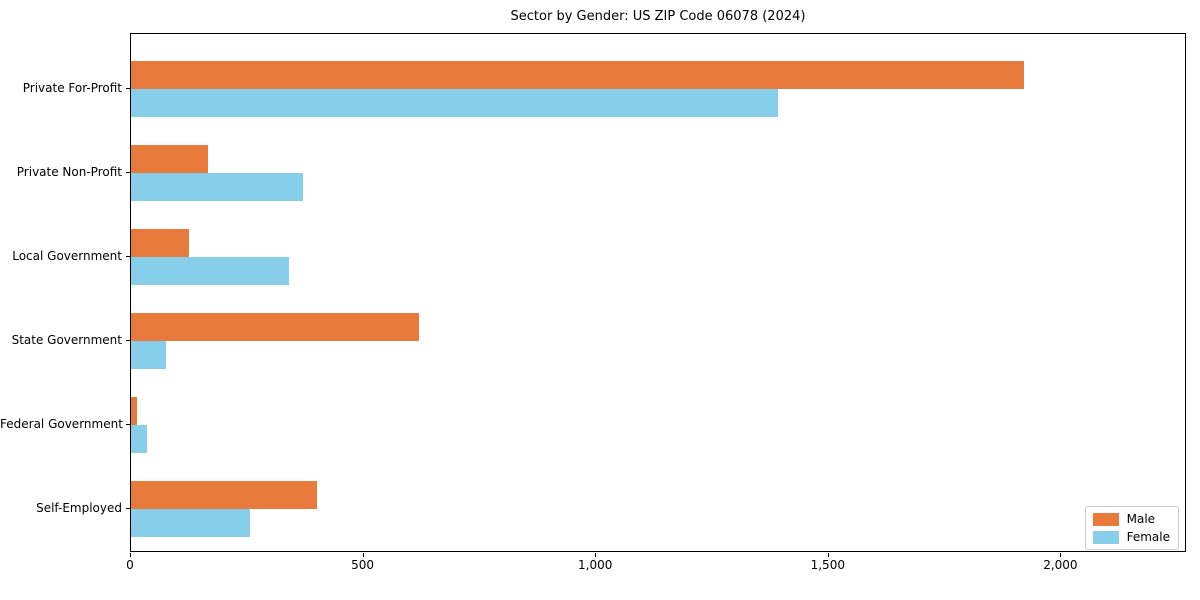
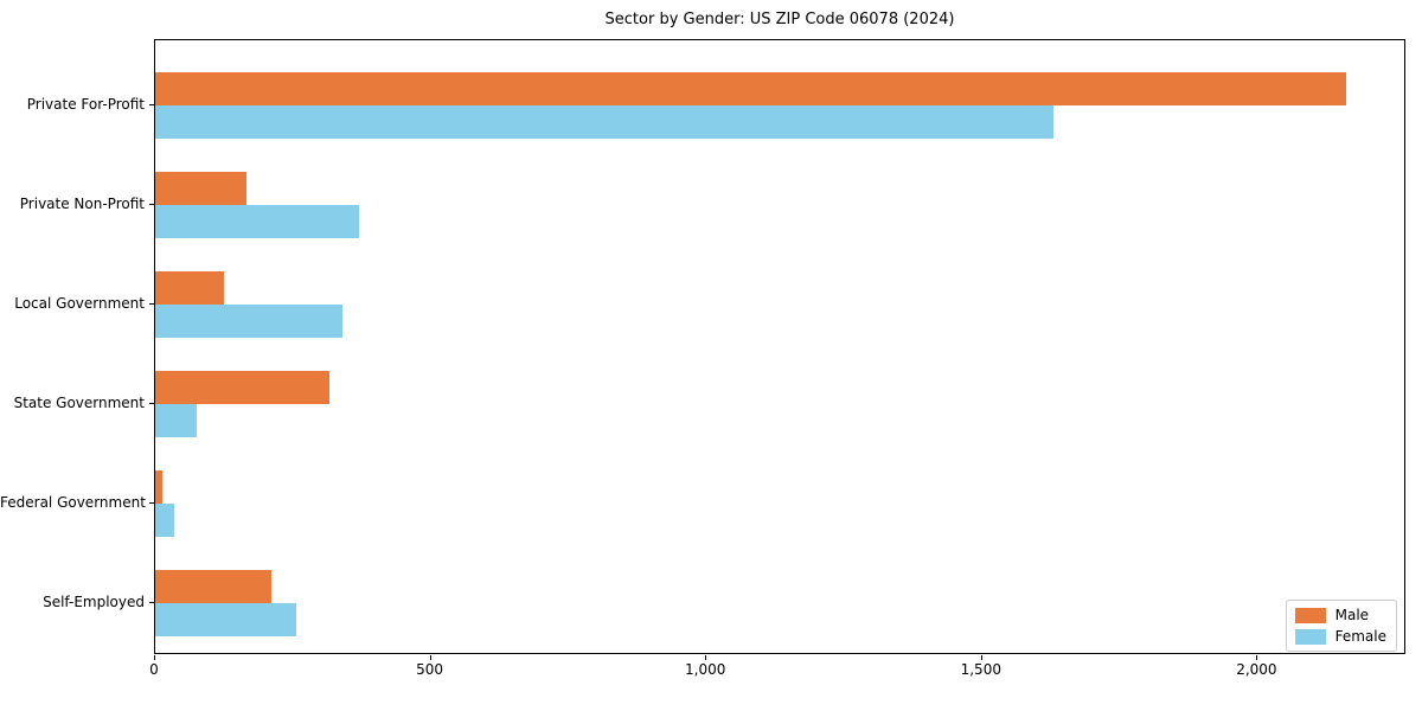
Male/Private For-Profit: 1920 -> 2160
Female/Private For-Profit: 1390 -> 1630
Male/State Government: 620 -> 320
Male/Self-Employed: 400 -> 210
